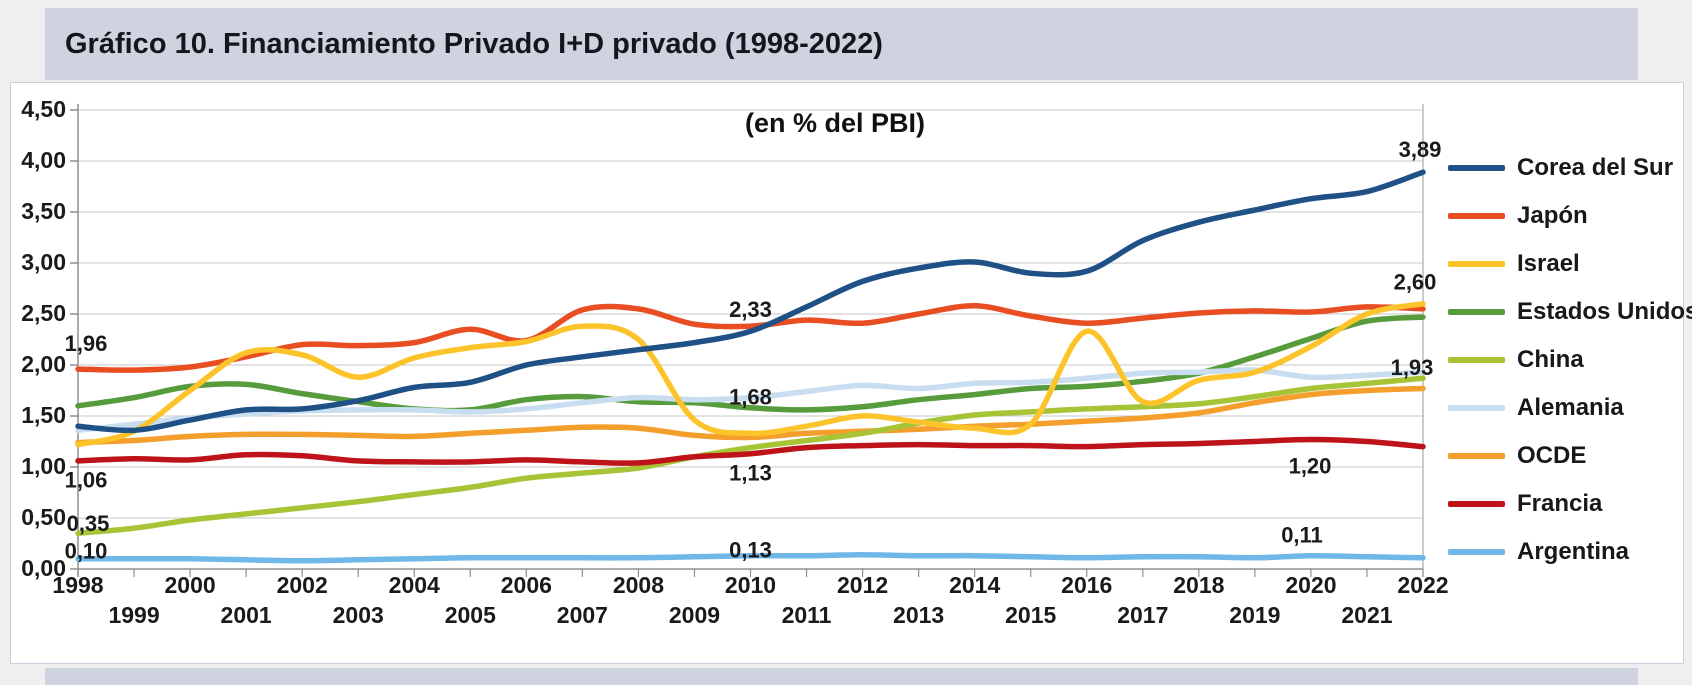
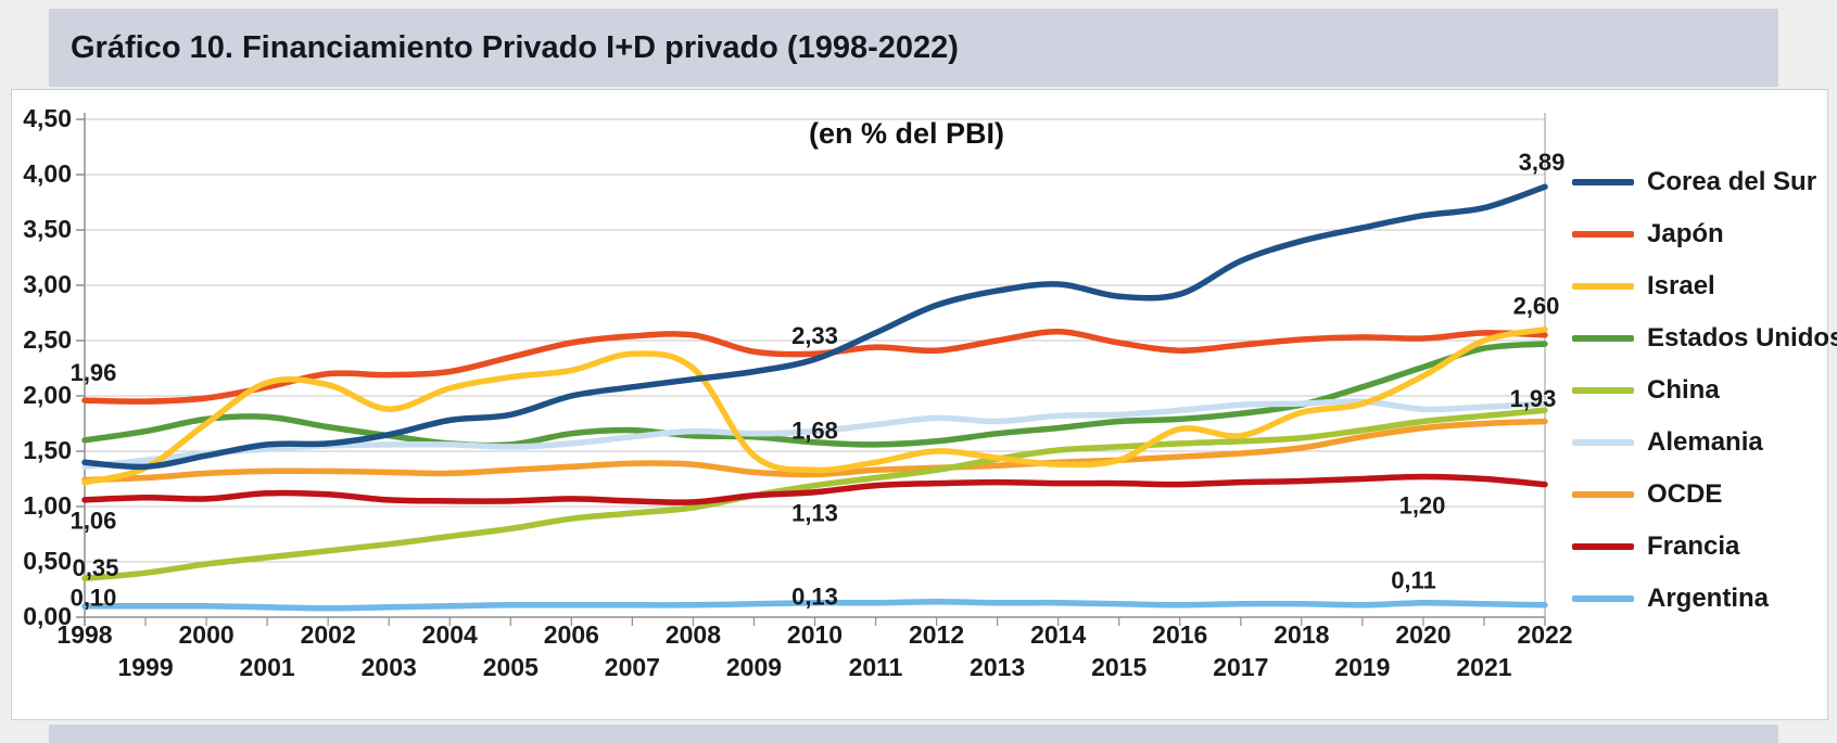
Japón/2006: 2,24 -> 2,48
Israel/2016: 2,33 -> 1,70
